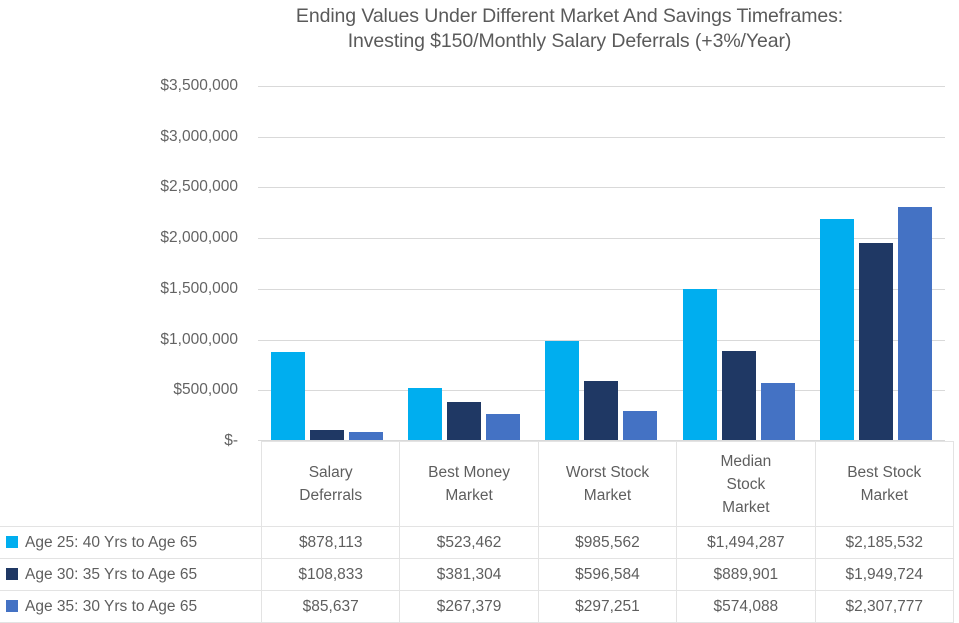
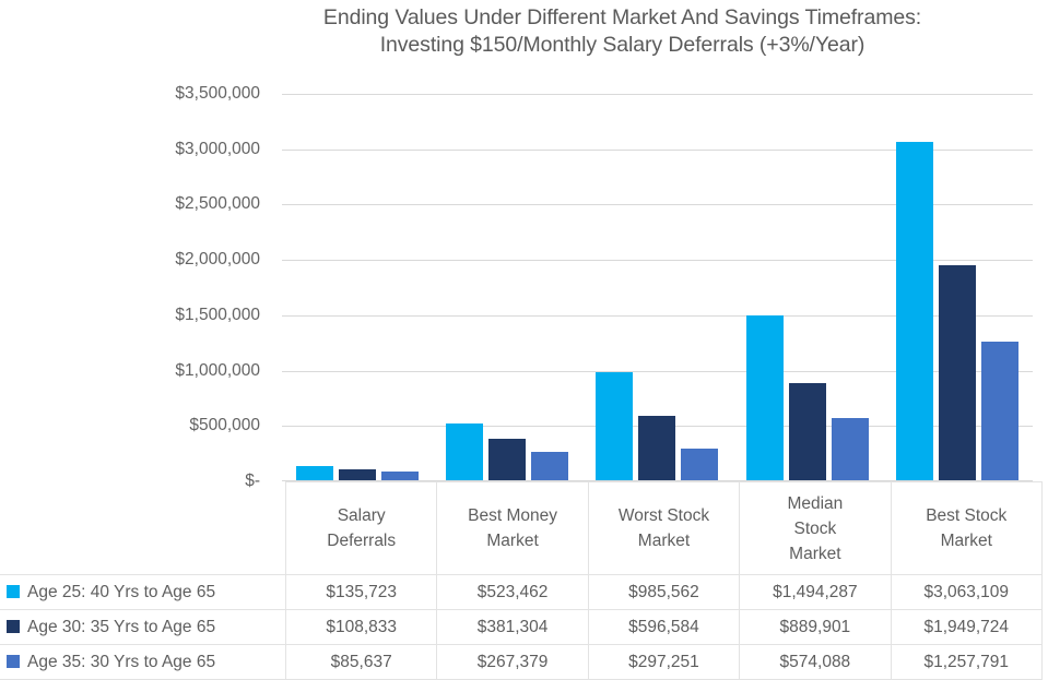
Age 25: 40 Yrs to Age 65/Salary Deferrals: $878,113 -> $135,723
Age 25: 40 Yrs to Age 65/Best Stock Market: $2,185,532 -> $3,063,109
Age 35: 30 Yrs to Age 65/Best Stock Market: $2,307,777 -> $1,257,791
